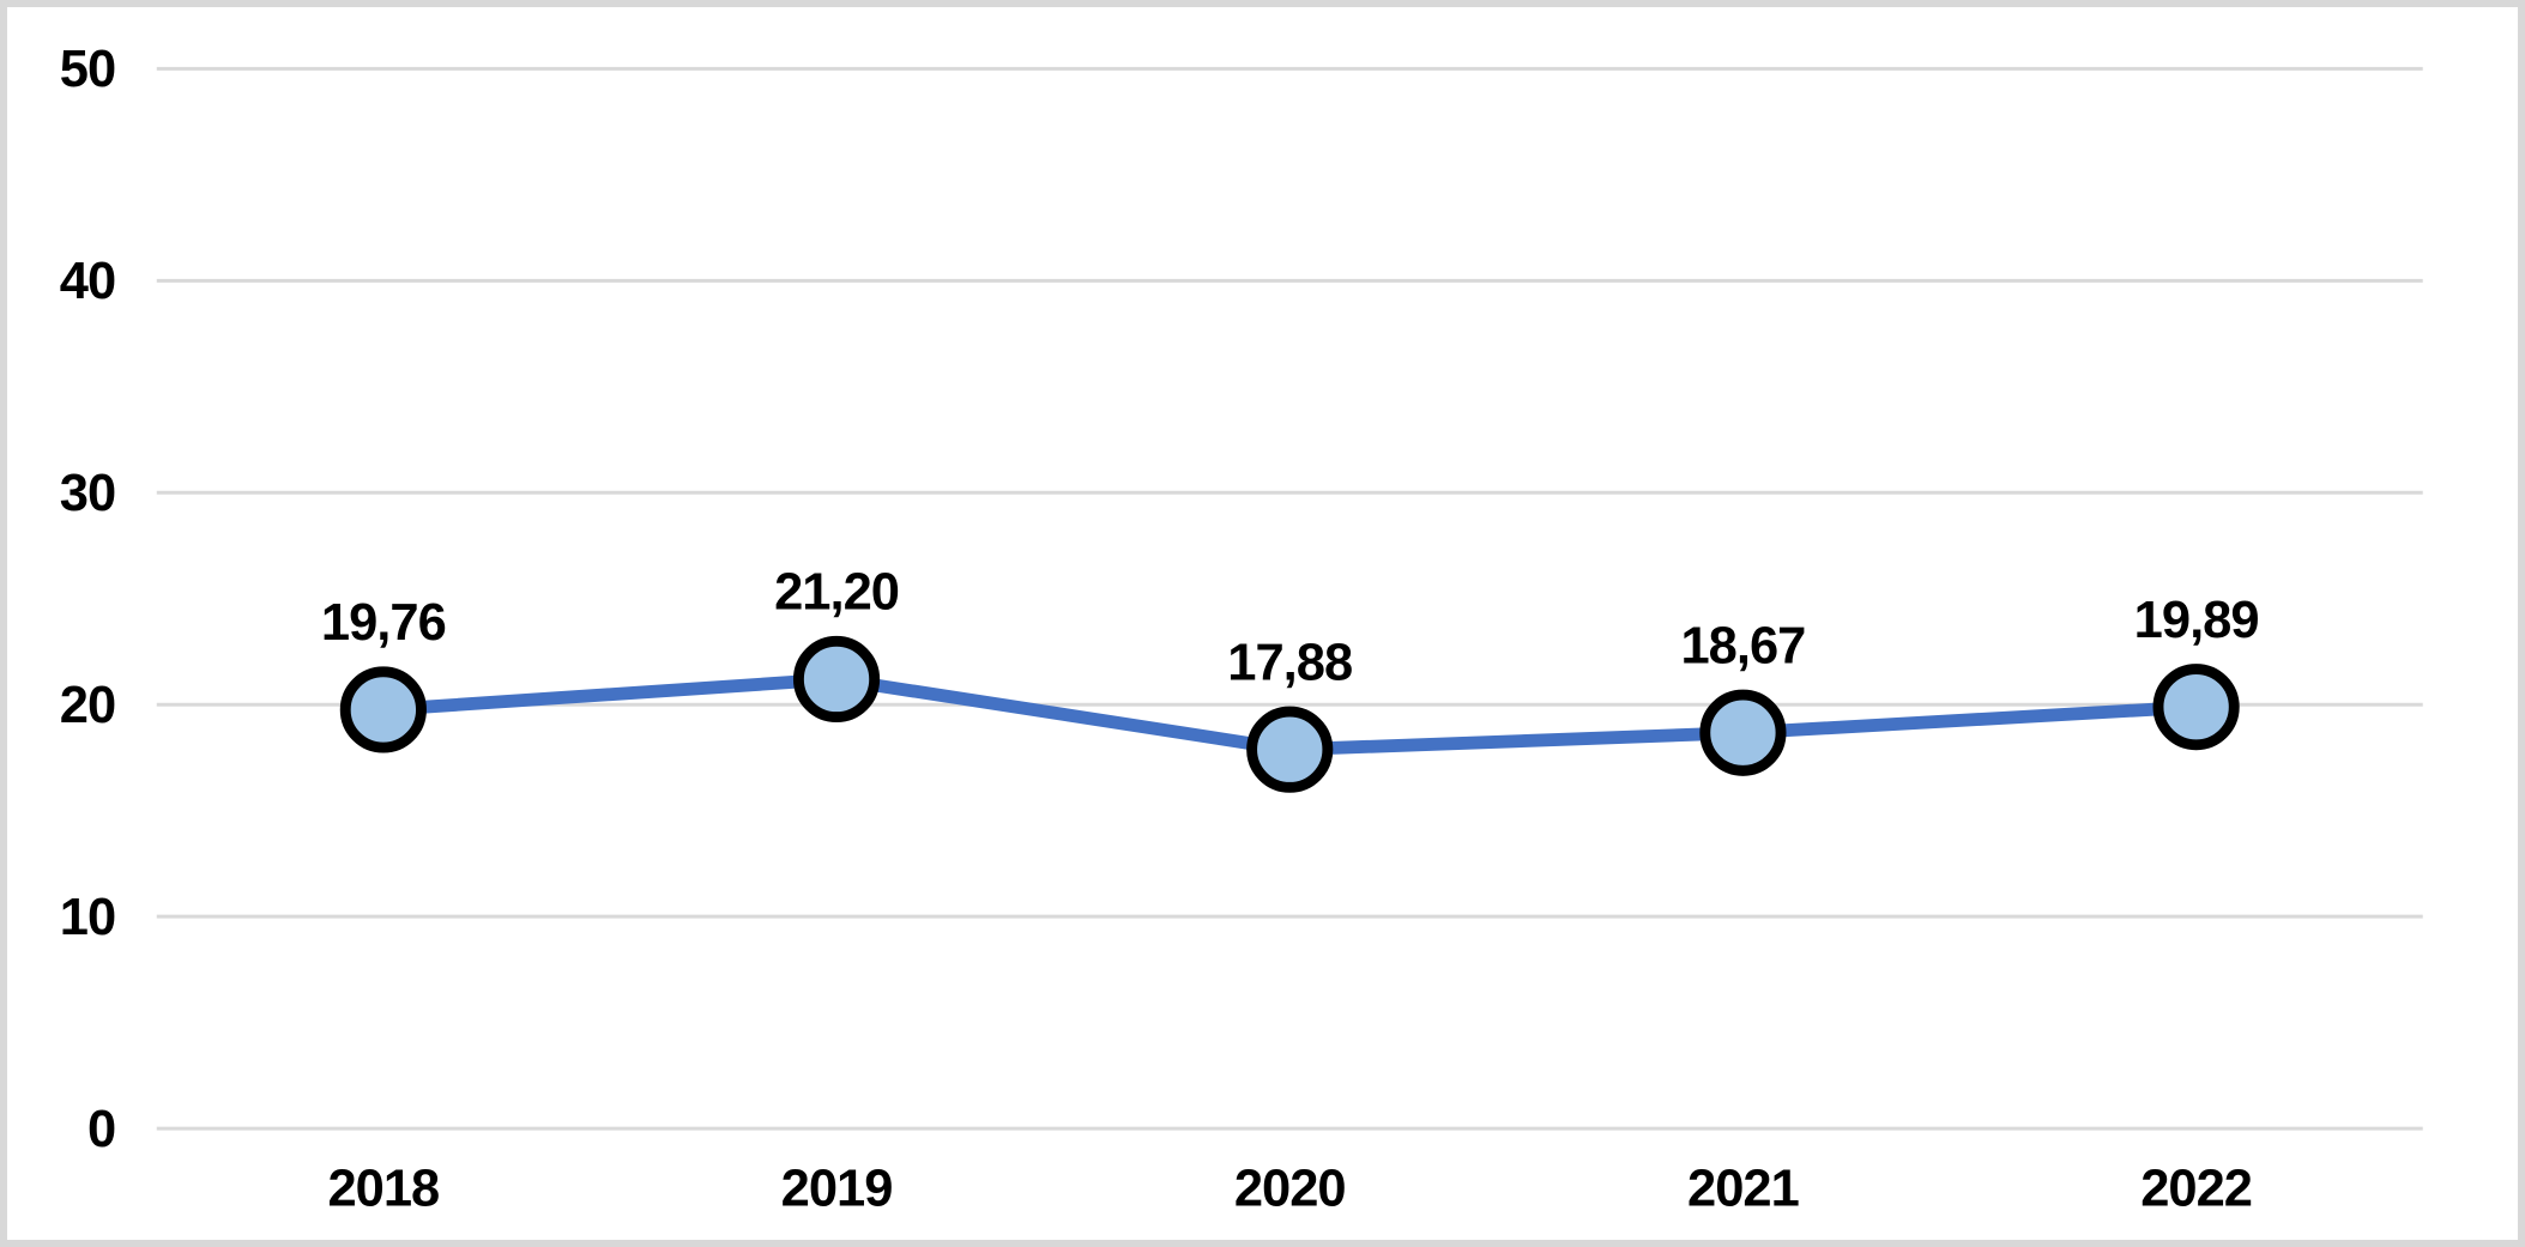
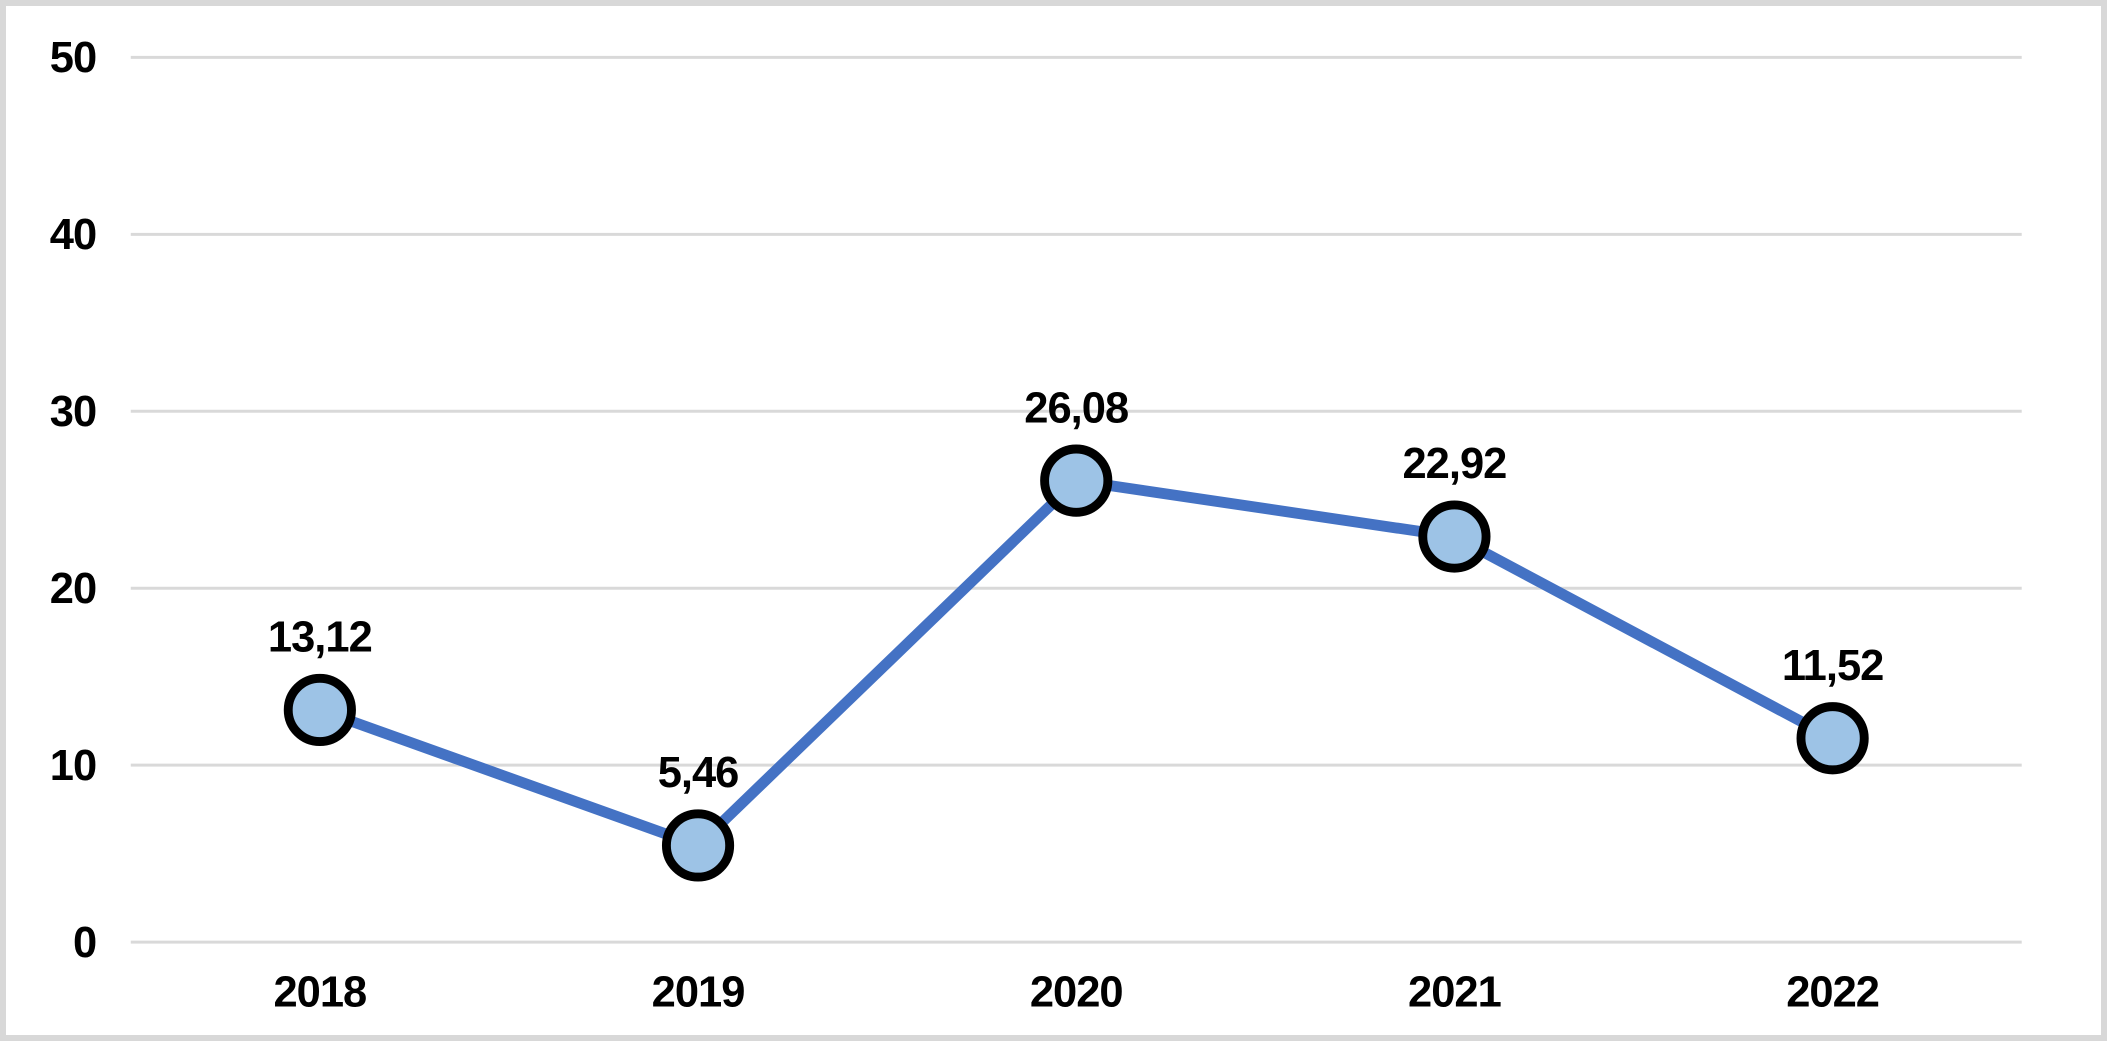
2018: 19,76 -> 13,12
2019: 21,20 -> 5,46
2020: 17,88 -> 26,08
2021: 18,67 -> 22,92
2022: 19,89 -> 11,52
